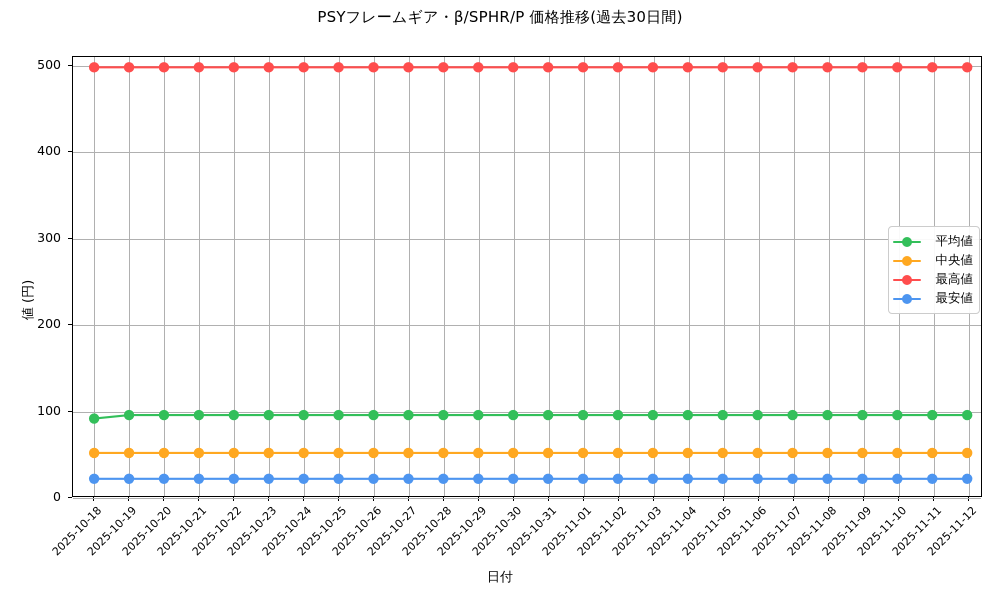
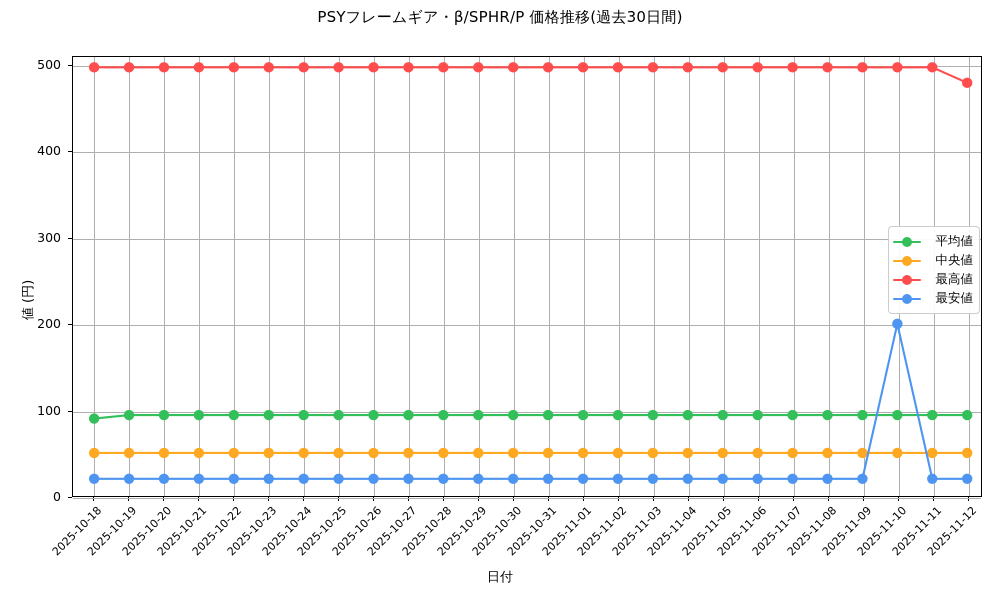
最安値/2025-11-10: 20 -> 200
最高値/2025-11-12: 500 -> 480
